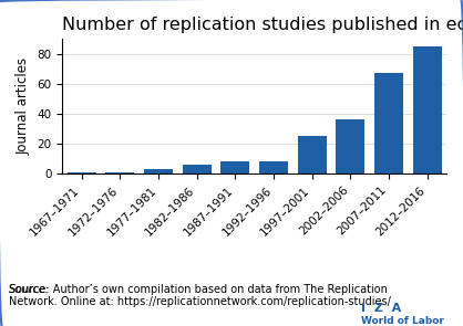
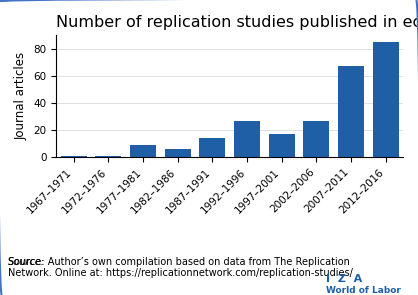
1977–1981: 3 -> 9
1987–1991: 8 -> 14
1992–1996: 8 -> 27
1997–2001: 25 -> 17
2002–2006: 36 -> 27
